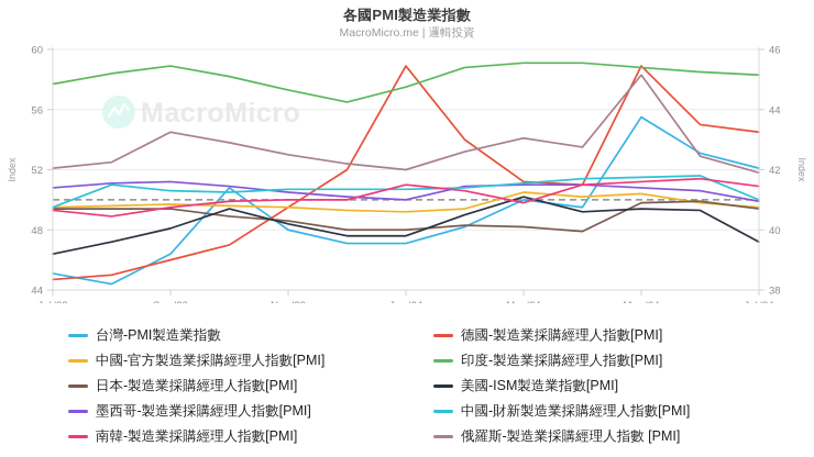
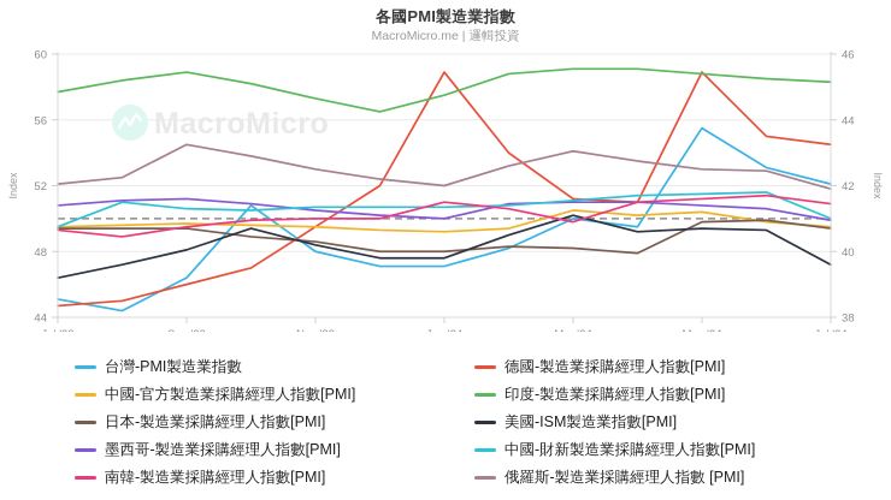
俄羅斯-製造業採購經理人指數 [PMI]/May '24: 58.3 -> 53.0
